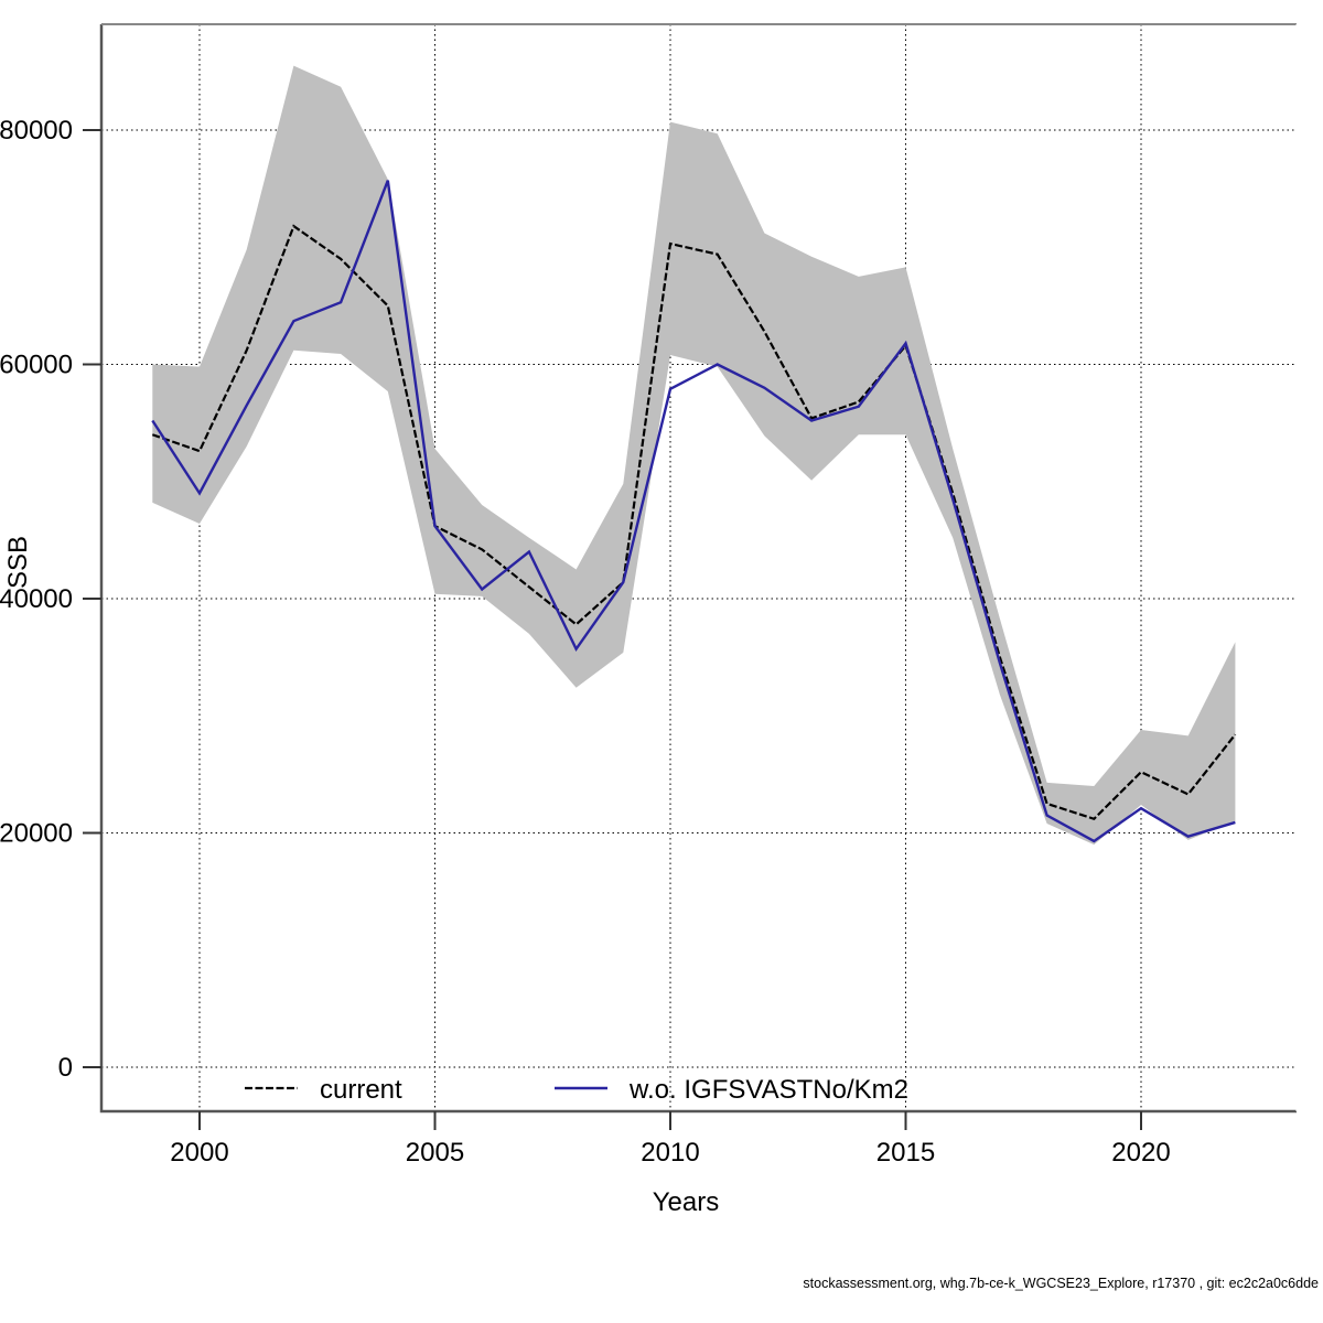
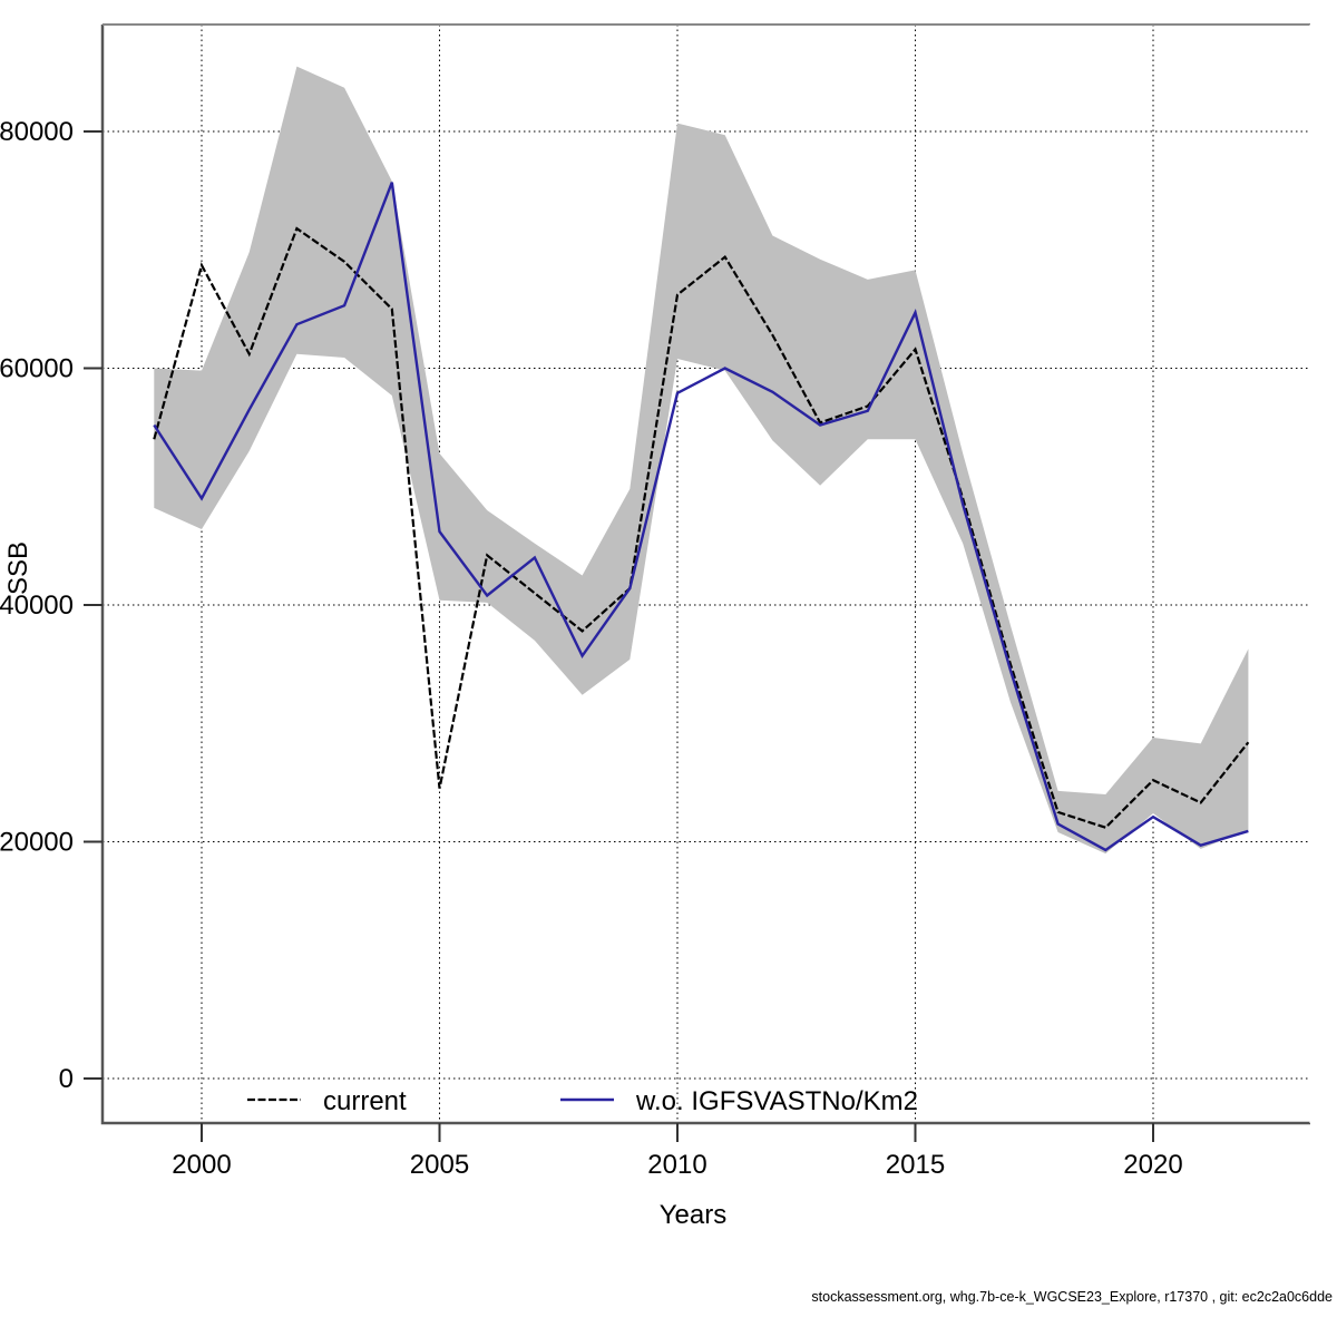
current/2000: 52600 -> 68700
current/2005: 46200 -> 24500
current/2010: 70300 -> 66200
w.o. IGFSVASTNo/Km2/2015: 61800 -> 64700
